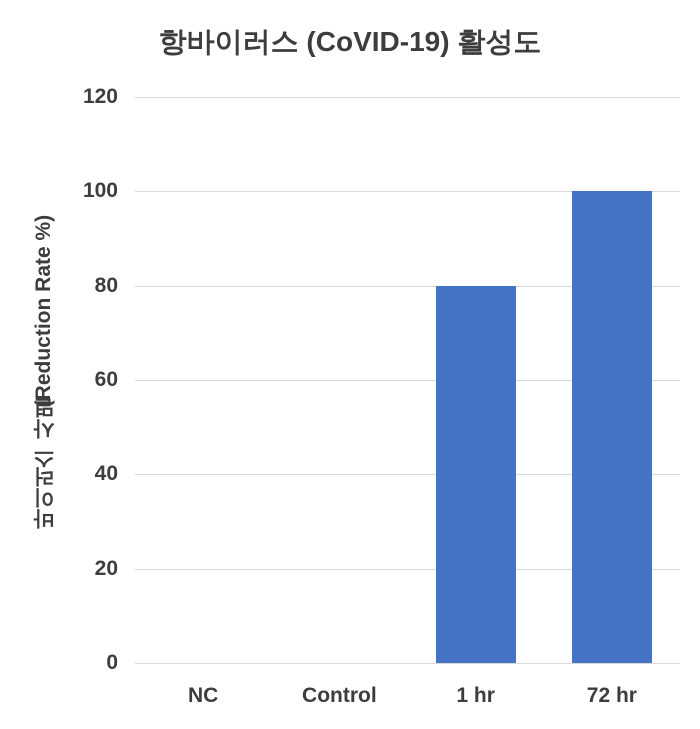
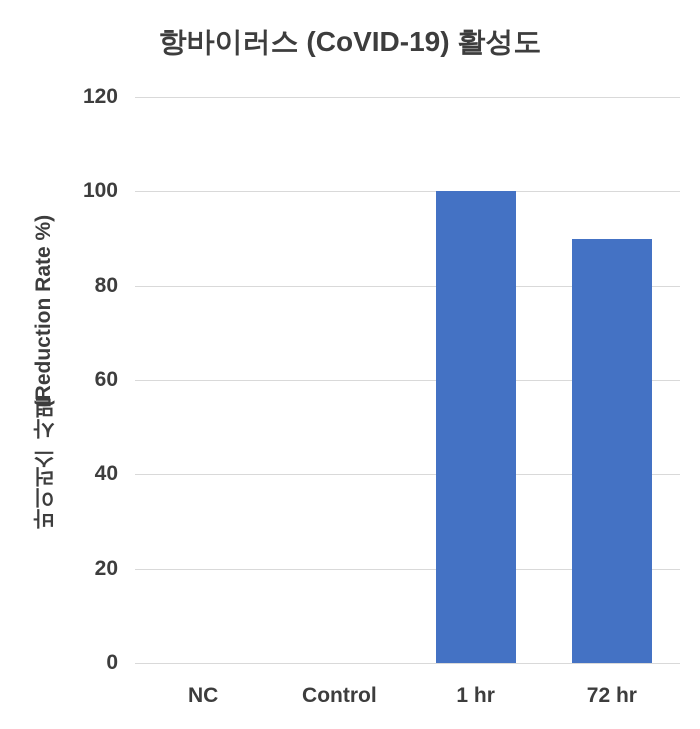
1 hr: 80 -> 100
72 hr: 100 -> 90
